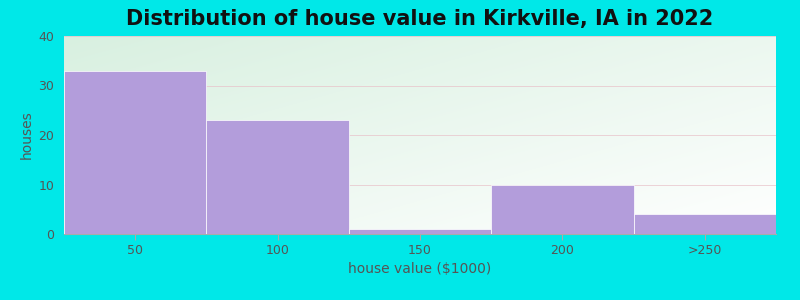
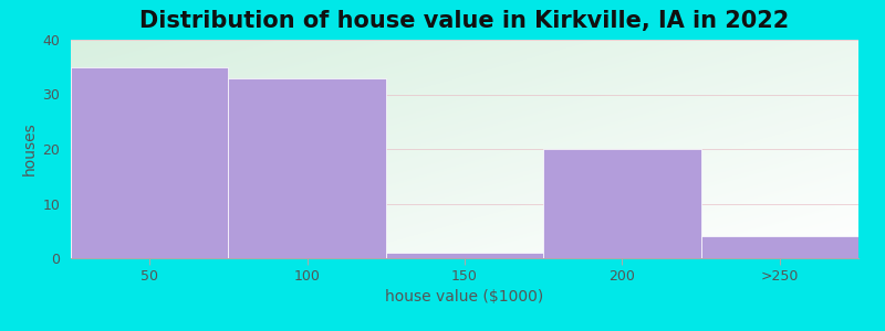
50: 33 -> 35
100: 23 -> 33
200: 10 -> 20
